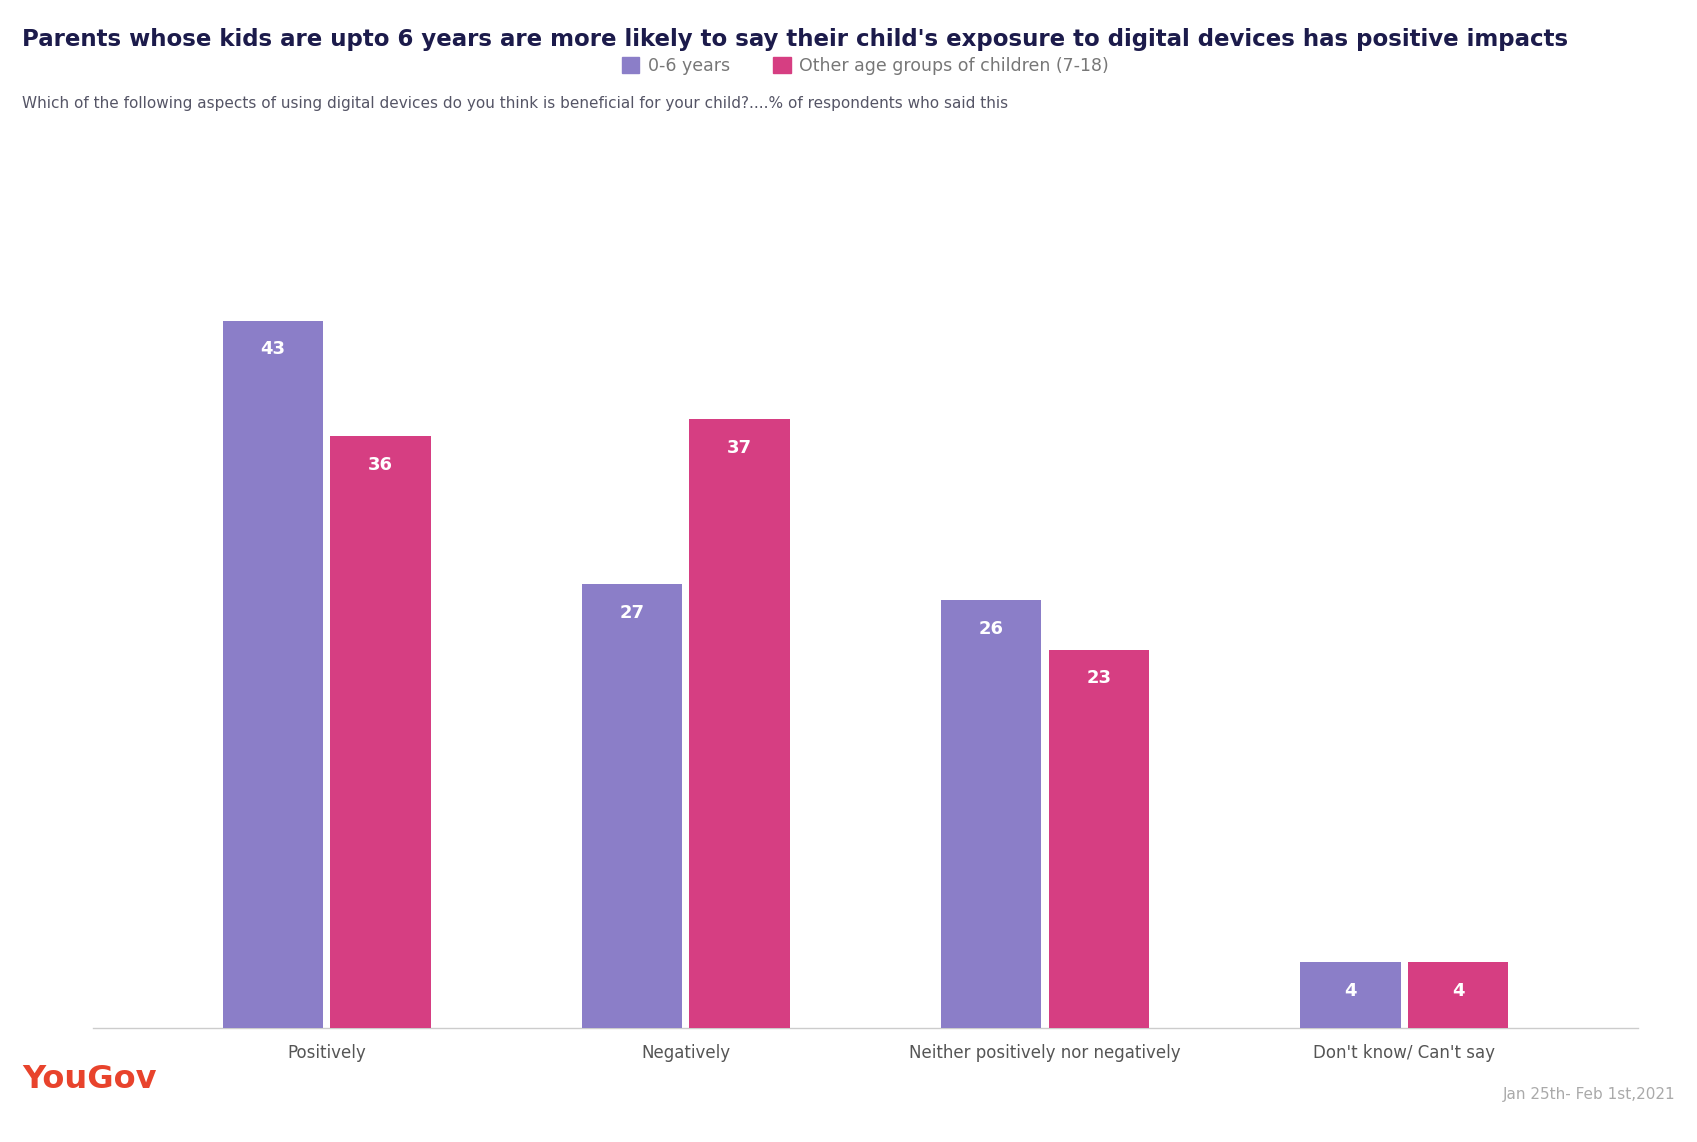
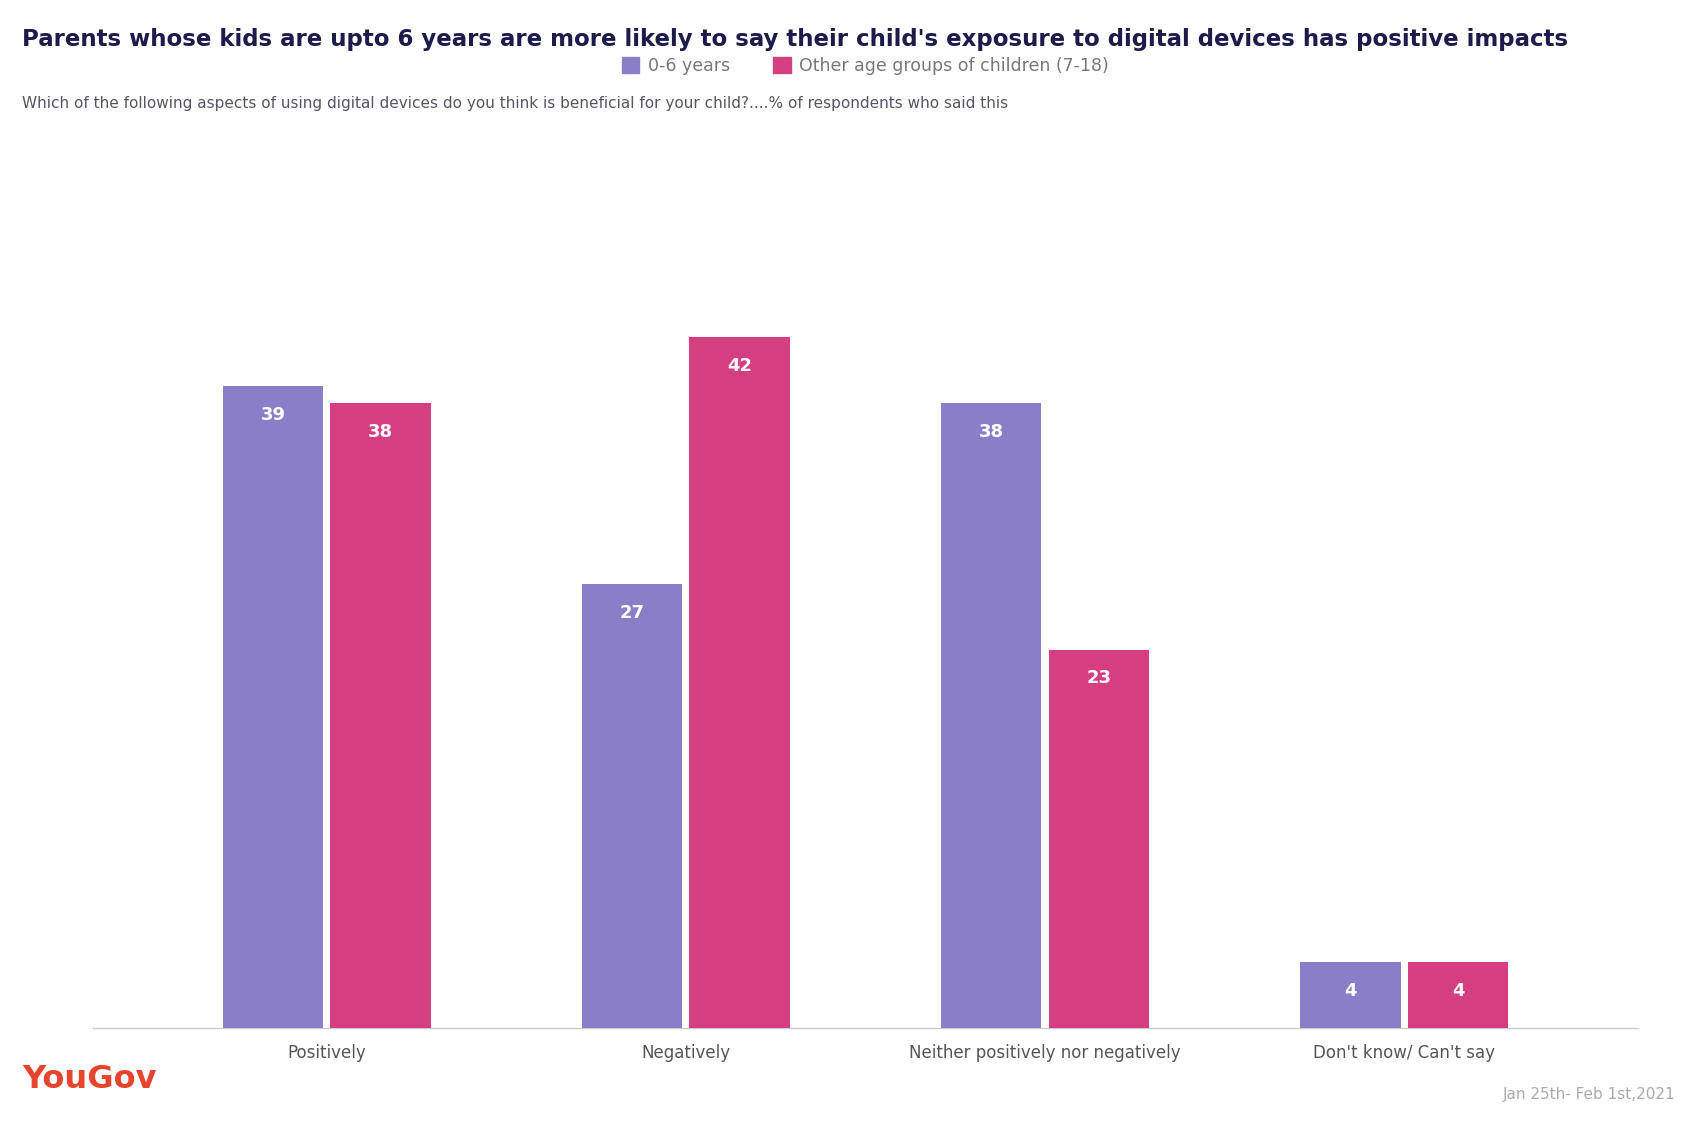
0-6 years/Positively: 43 -> 39
Other age groups of children (7-18)/Positively: 36 -> 38
Other age groups of children (7-18)/Negatively: 37 -> 42
0-6 years/Neither positively nor negatively: 26 -> 38
